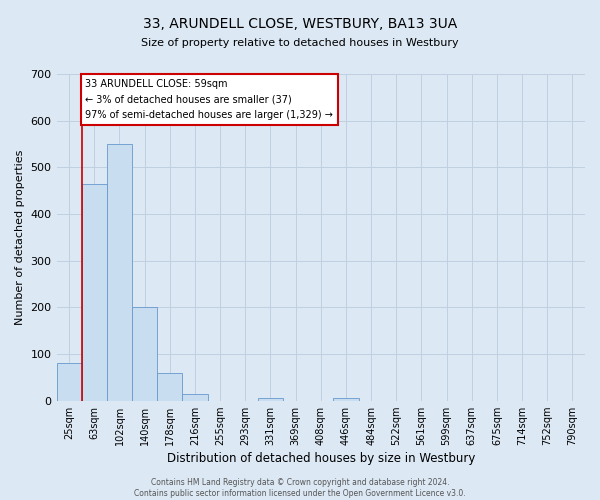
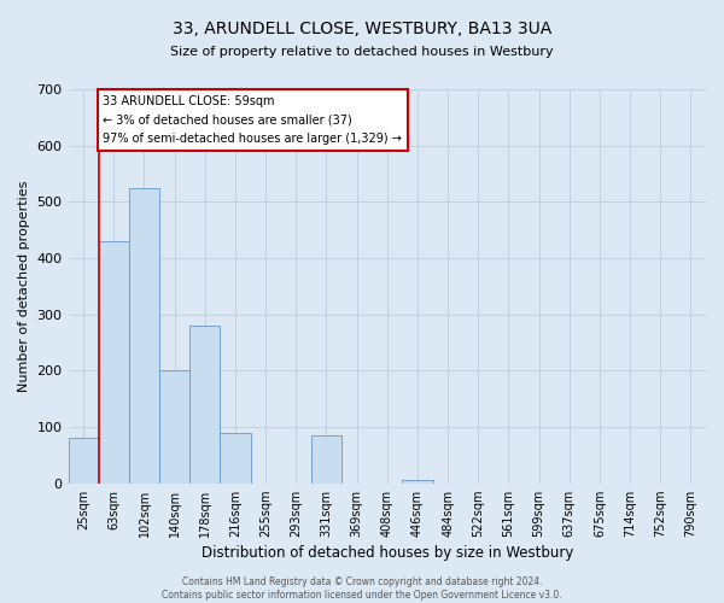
63sqm: 465 -> 430
102sqm: 550 -> 525
178sqm: 60 -> 280
216sqm: 15 -> 90
331sqm: 5 -> 85
